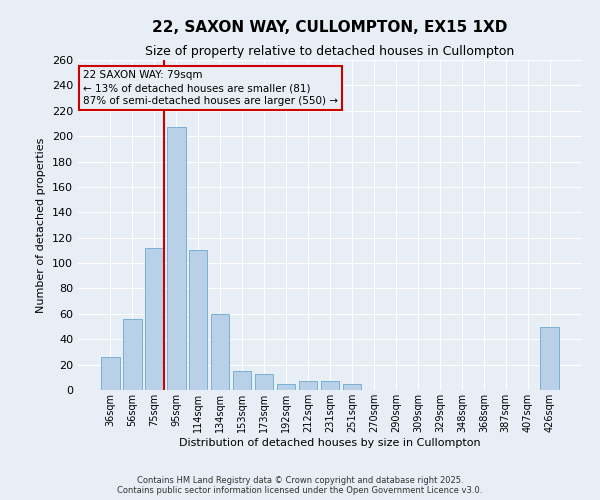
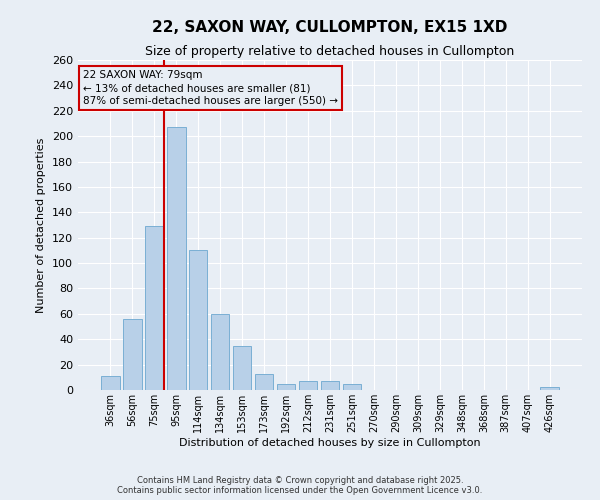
36sqm: 26 -> 11
75sqm: 112 -> 129
153sqm: 15 -> 35
426sqm: 50 -> 2
